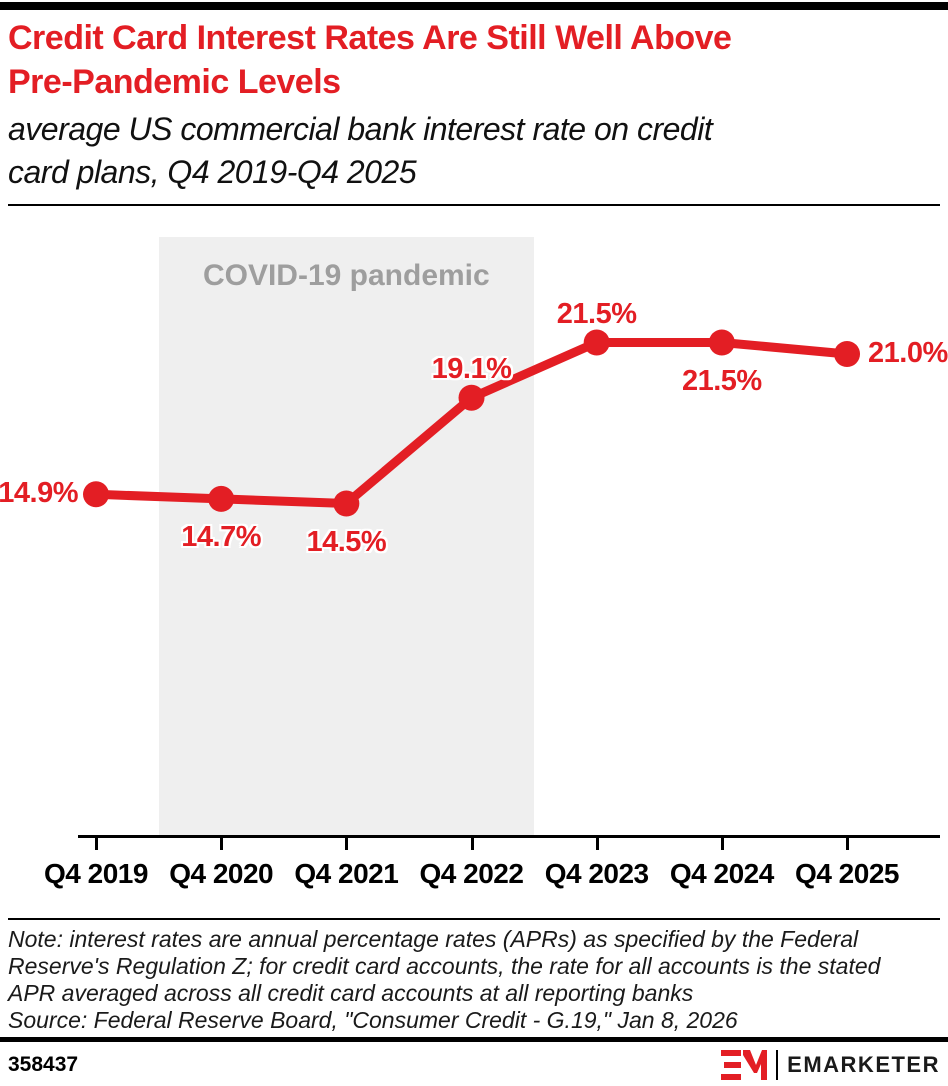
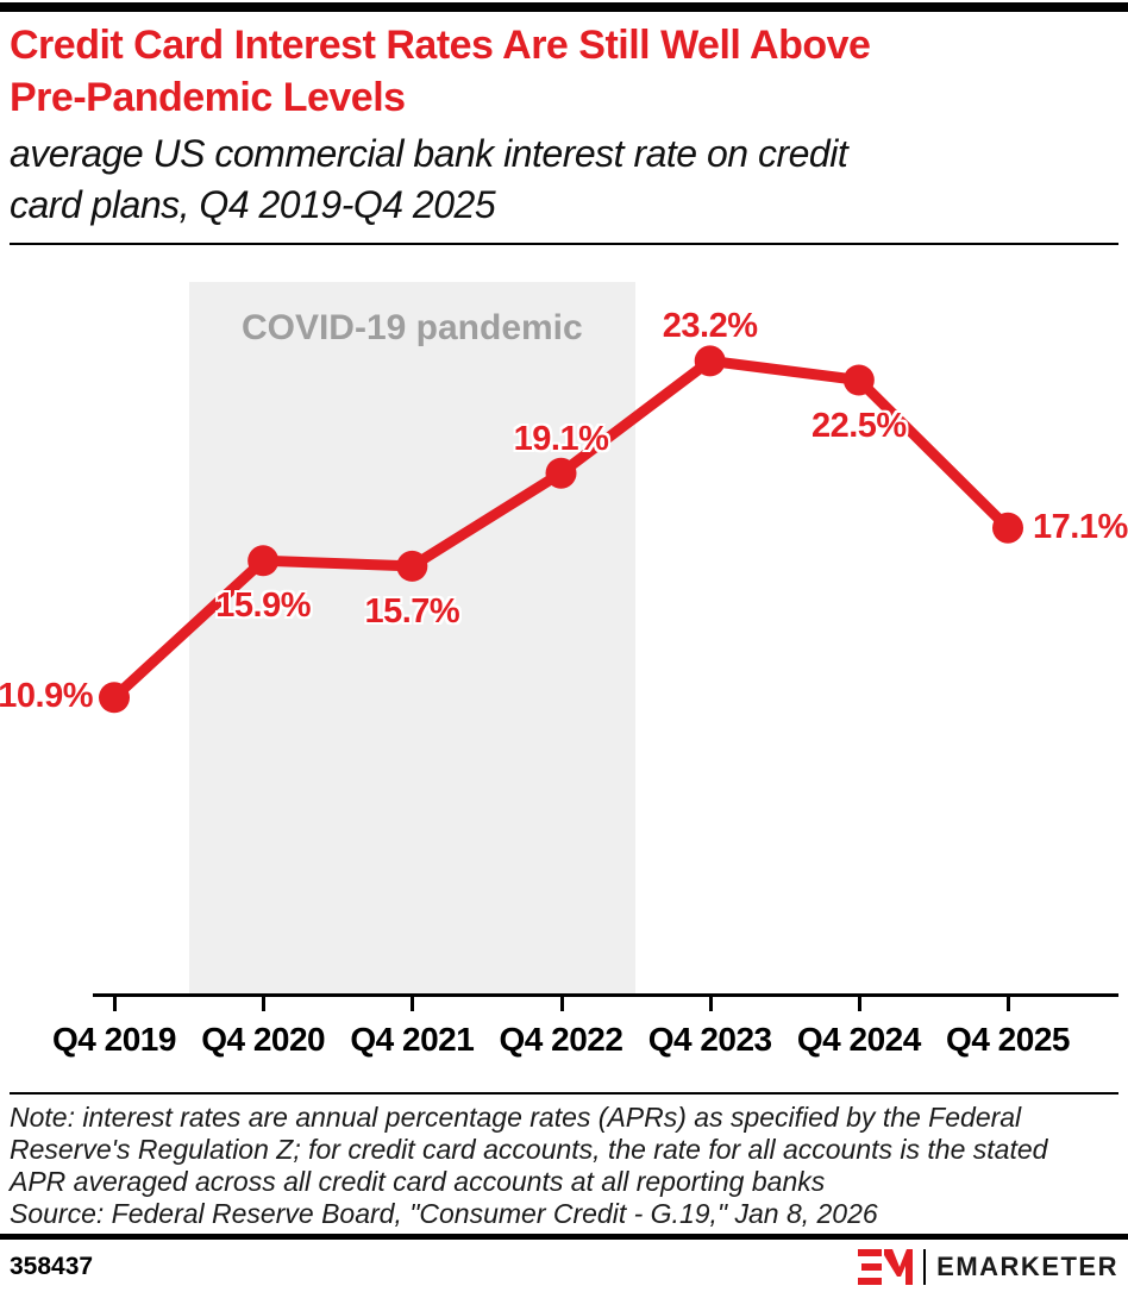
Q4 2019: 14.9% -> 10.9%
Q4 2020: 14.7% -> 15.9%
Q4 2021: 14.5% -> 15.7%
Q4 2023: 21.5% -> 23.2%
Q4 2024: 21.5% -> 22.5%
Q4 2025: 21.0% -> 17.1%
